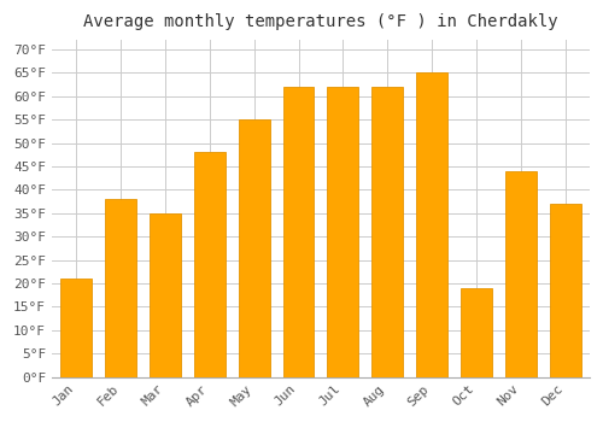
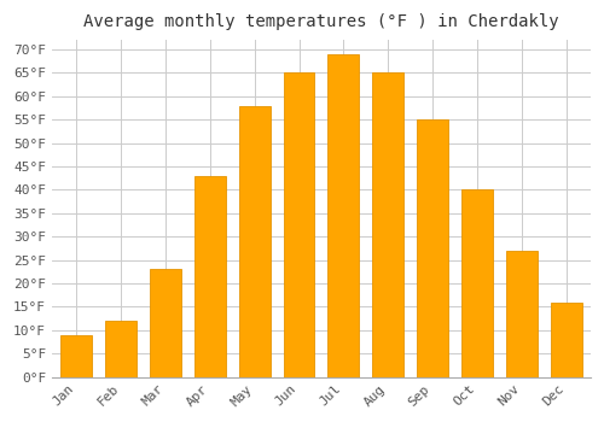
Jan: 21°F -> 9°F
Feb: 38°F -> 12°F
Mar: 35°F -> 23°F
Apr: 48°F -> 43°F
May: 55°F -> 58°F
Jun: 62°F -> 65°F
Jul: 62°F -> 69°F
Aug: 62°F -> 65°F
Sep: 65°F -> 55°F
Oct: 19°F -> 40°F
Nov: 44°F -> 27°F
Dec: 37°F -> 16°F
